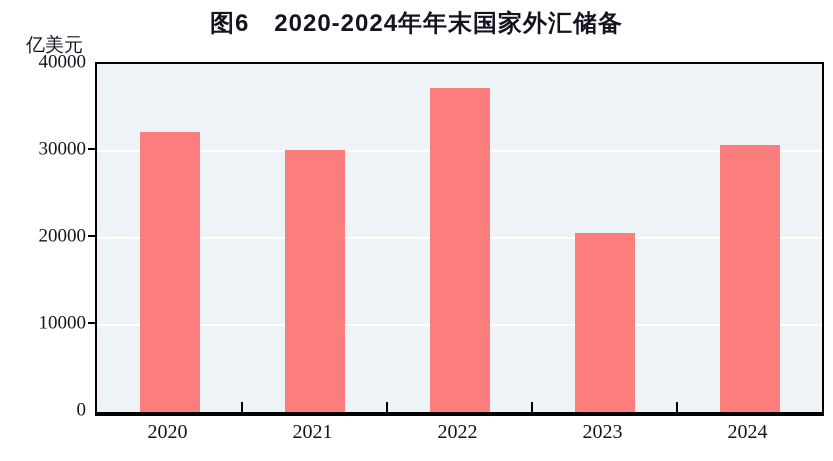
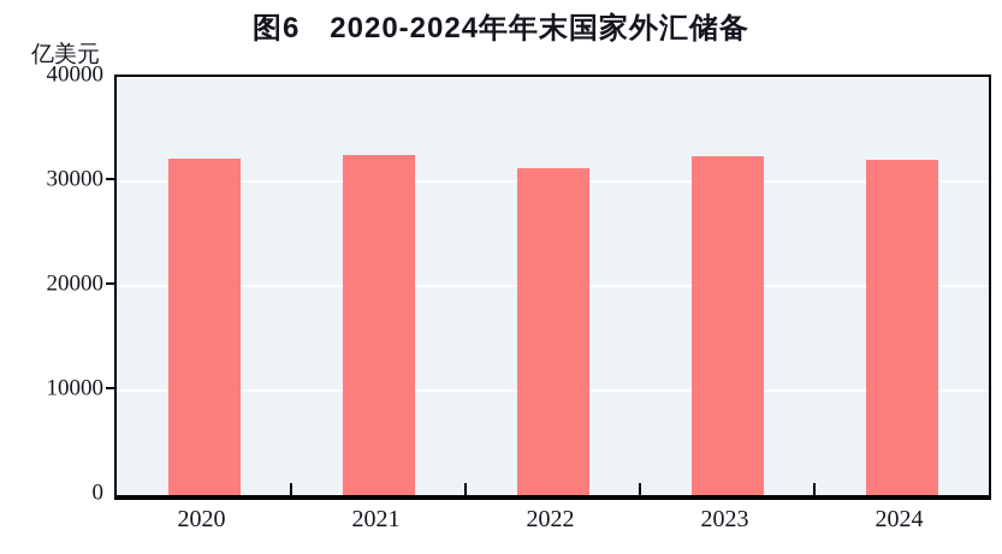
2021: 30095 -> 32502
2022: 37274 -> 31277
2023: 20573 -> 32380
2024: 30722 -> 32024
